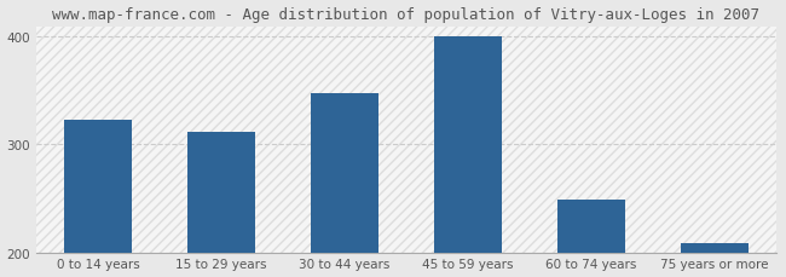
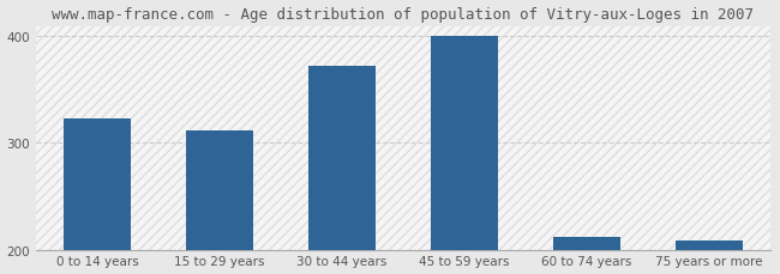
30 to 44 years: 348 -> 372
60 to 74 years: 249 -> 212
